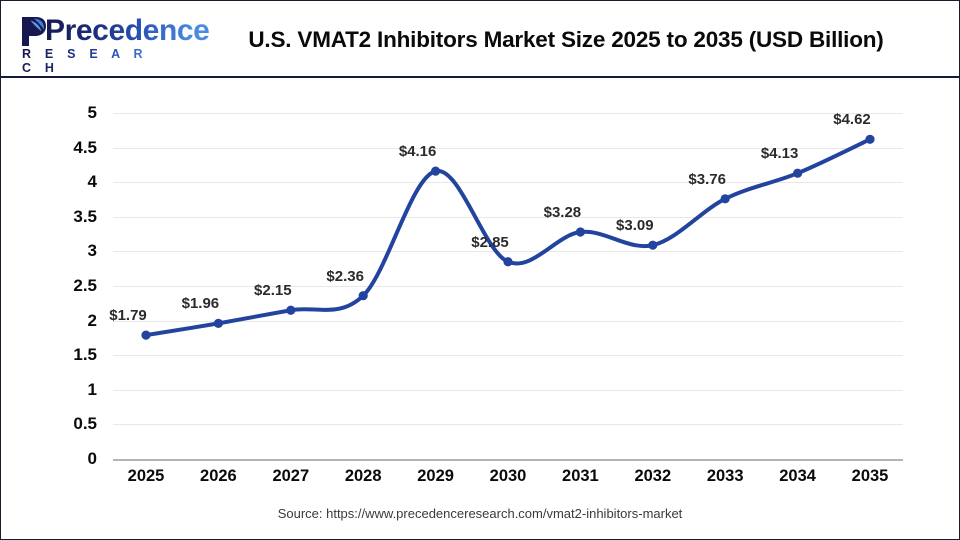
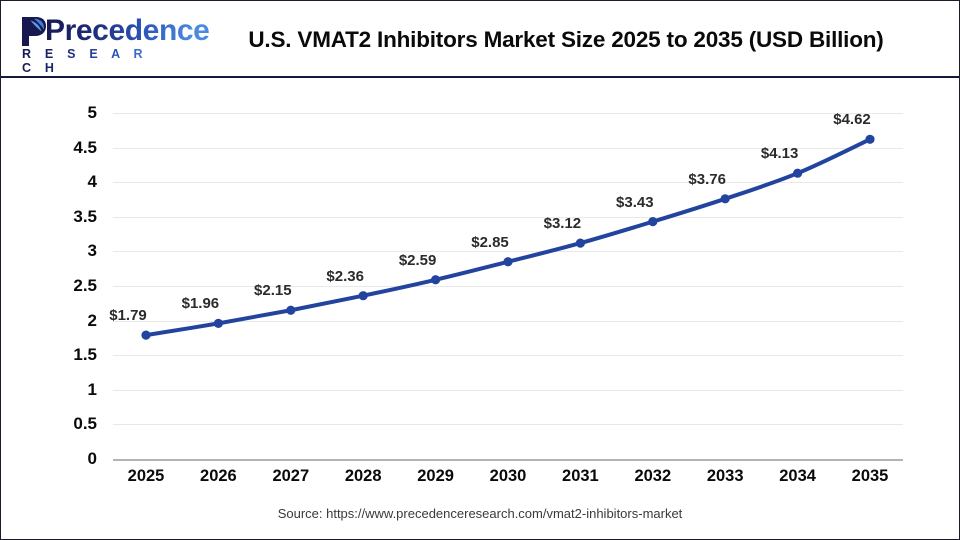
2029: $4.16 -> $2.59
2031: $3.28 -> $3.12
2032: $3.09 -> $3.43
